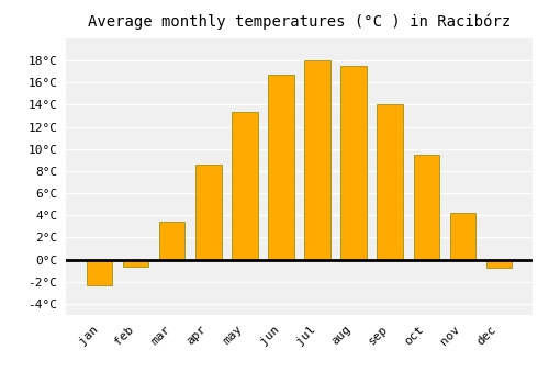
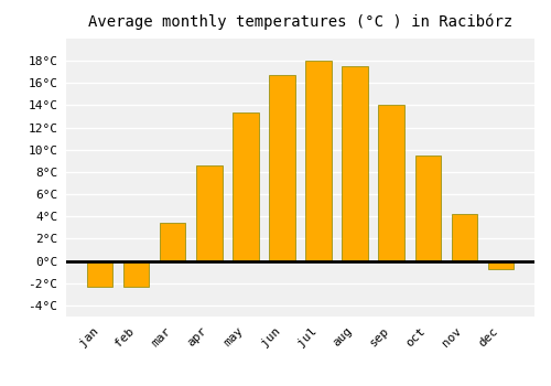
feb: -0.6°C -> -2.3°C
